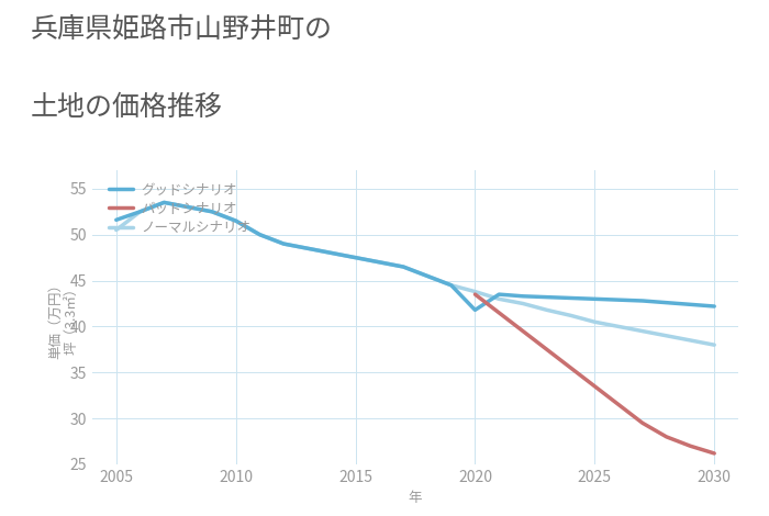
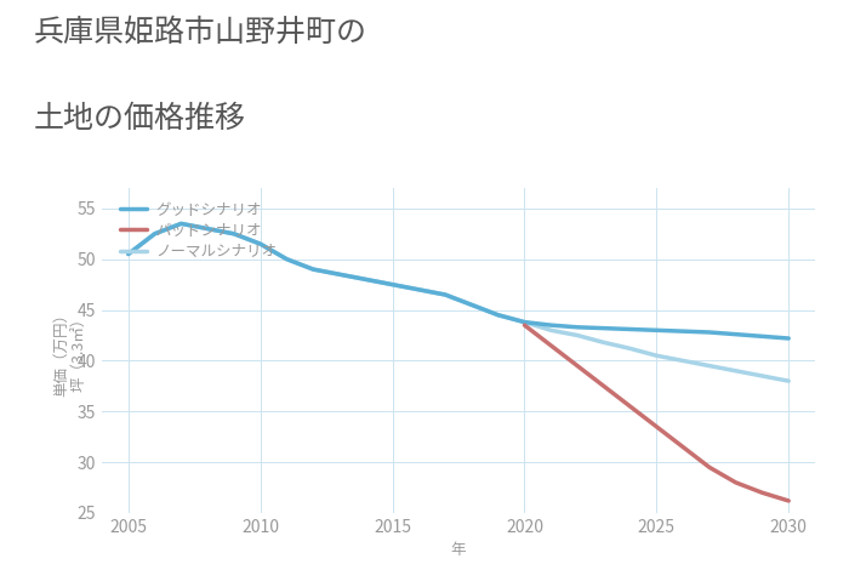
グッドシナリオ/2005: 51.6 -> 50.5
グッドシナリオ/2020: 41.8 -> 43.8
